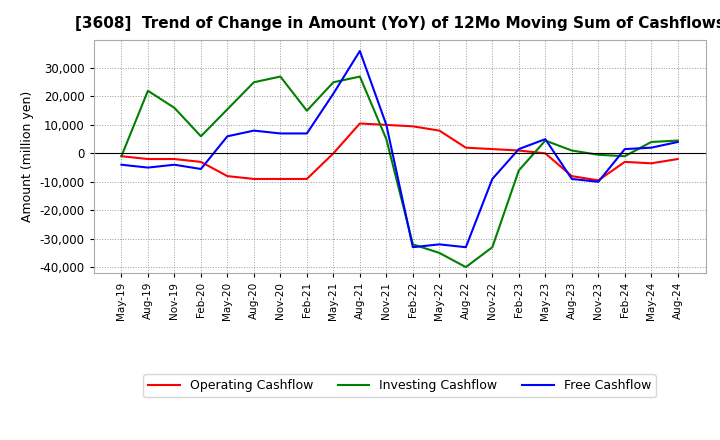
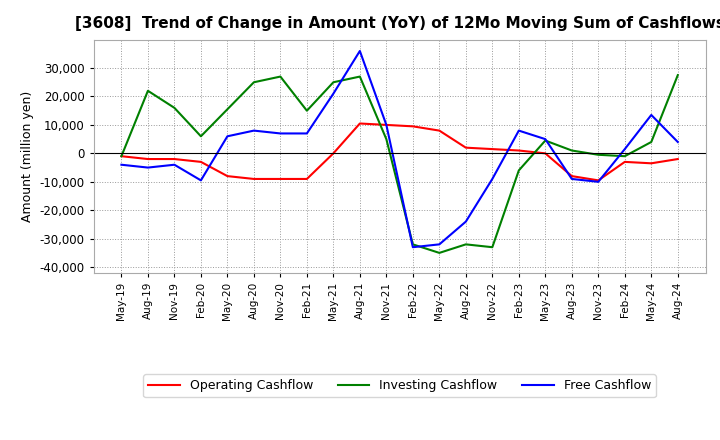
Free Cashflow/Feb-20: -5,500 -> -9,500
Investing Cashflow/Aug-22: -40,000 -> -32,000
Free Cashflow/Aug-22: -33,000 -> -24,000
Free Cashflow/Feb-23: 1,500 -> 8,000
Free Cashflow/May-24: 2,000 -> 13,500
Investing Cashflow/Aug-24: 4,500 -> 27,500
